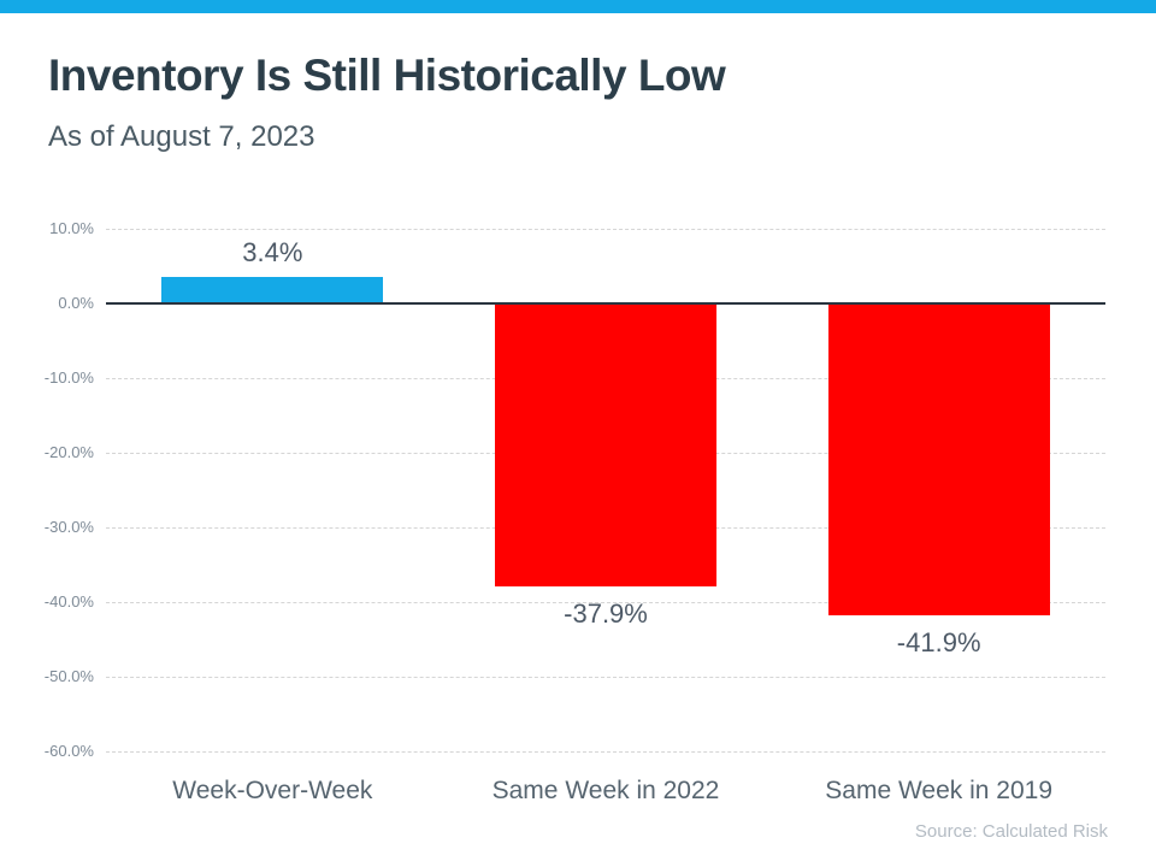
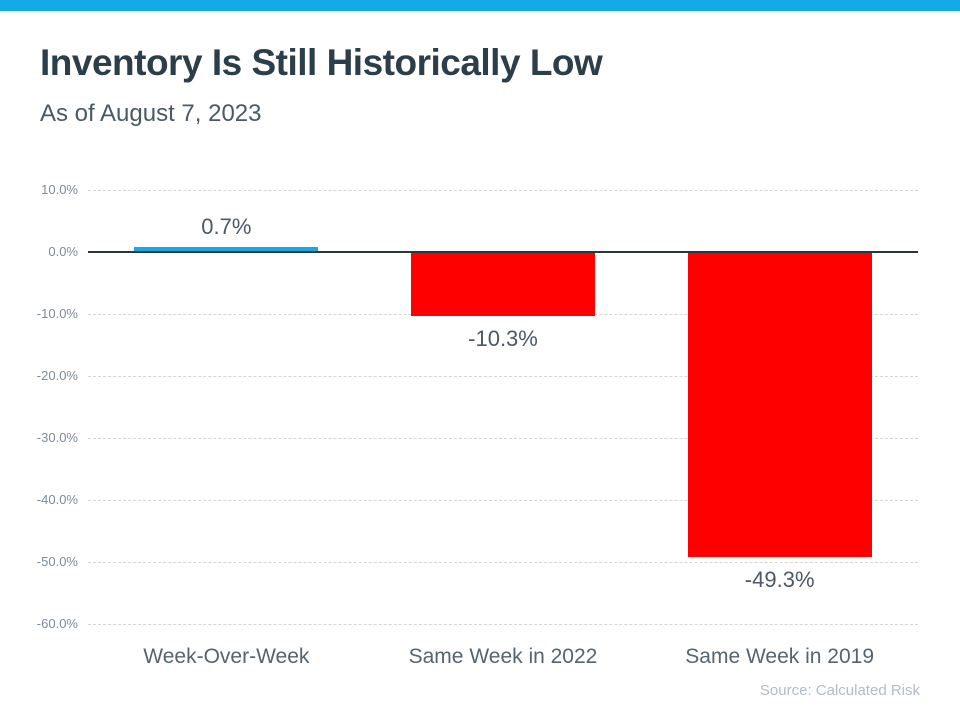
Week-Over-Week: 3.4% -> 0.7%
Same Week in 2022: -37.9% -> -10.3%
Same Week in 2019: -41.9% -> -49.3%
